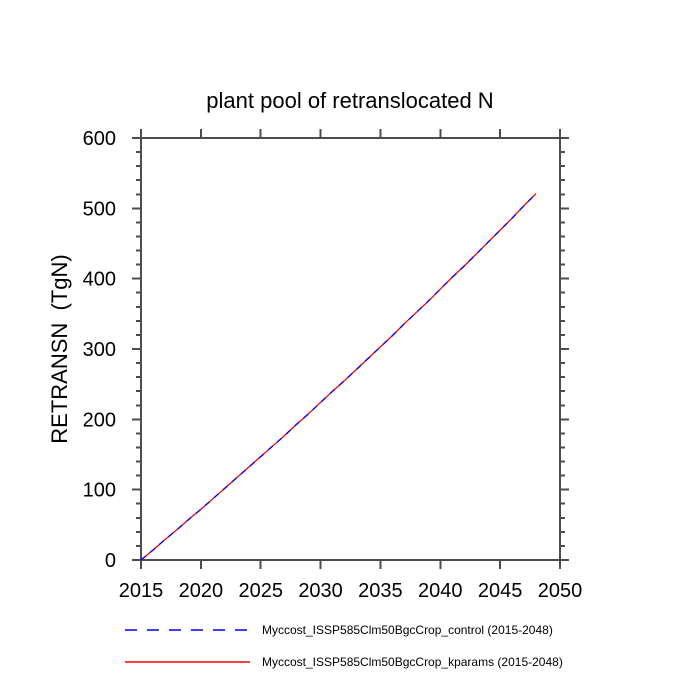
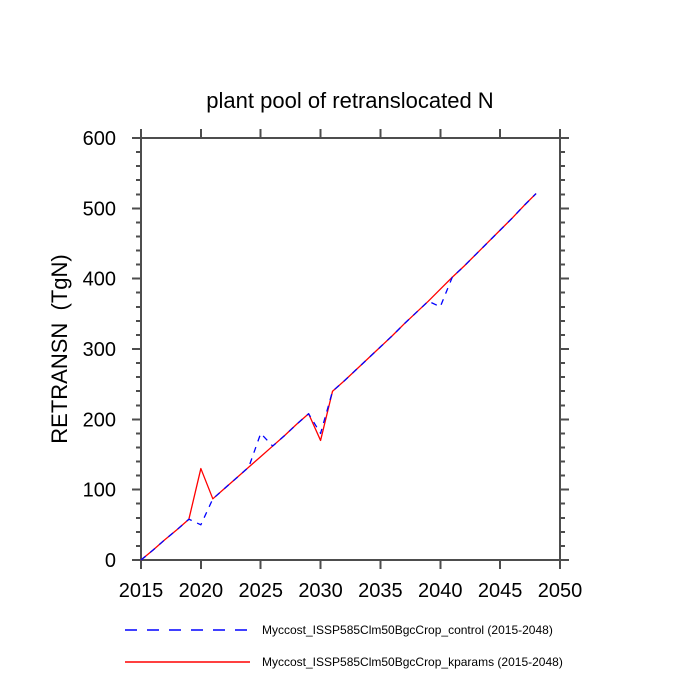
Myccost_ISSP585Clm50BgcCrop_control (2015-2048)/2020: 70 -> 50
Myccost_ISSP585Clm50BgcCrop_kparams (2015-2048)/2020: 70 -> 130
Myccost_ISSP585Clm50BgcCrop_control (2015-2048)/2025: 150 -> 180
Myccost_ISSP585Clm50BgcCrop_control (2015-2048)/2030: 220 -> 180
Myccost_ISSP585Clm50BgcCrop_kparams (2015-2048)/2030: 220 -> 170
Myccost_ISSP585Clm50BgcCrop_control (2015-2048)/2040: 380 -> 360
